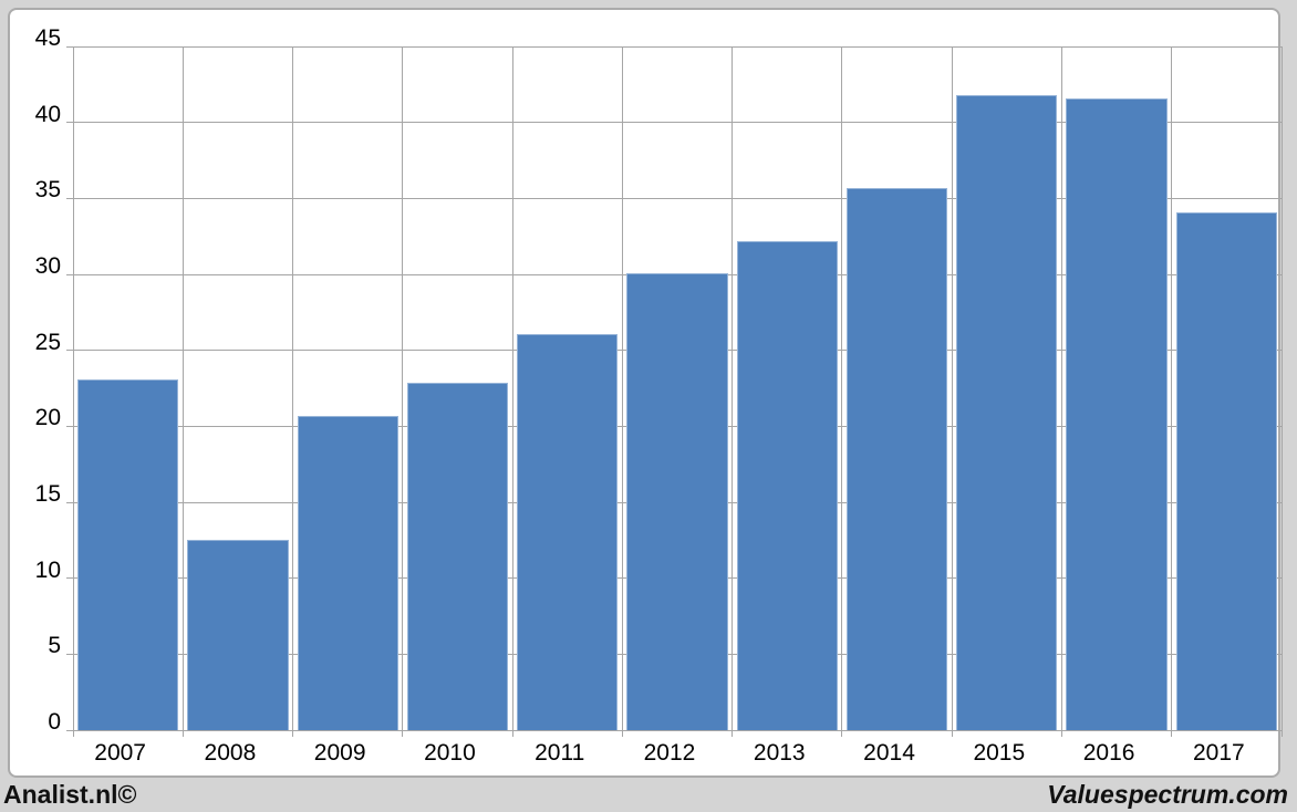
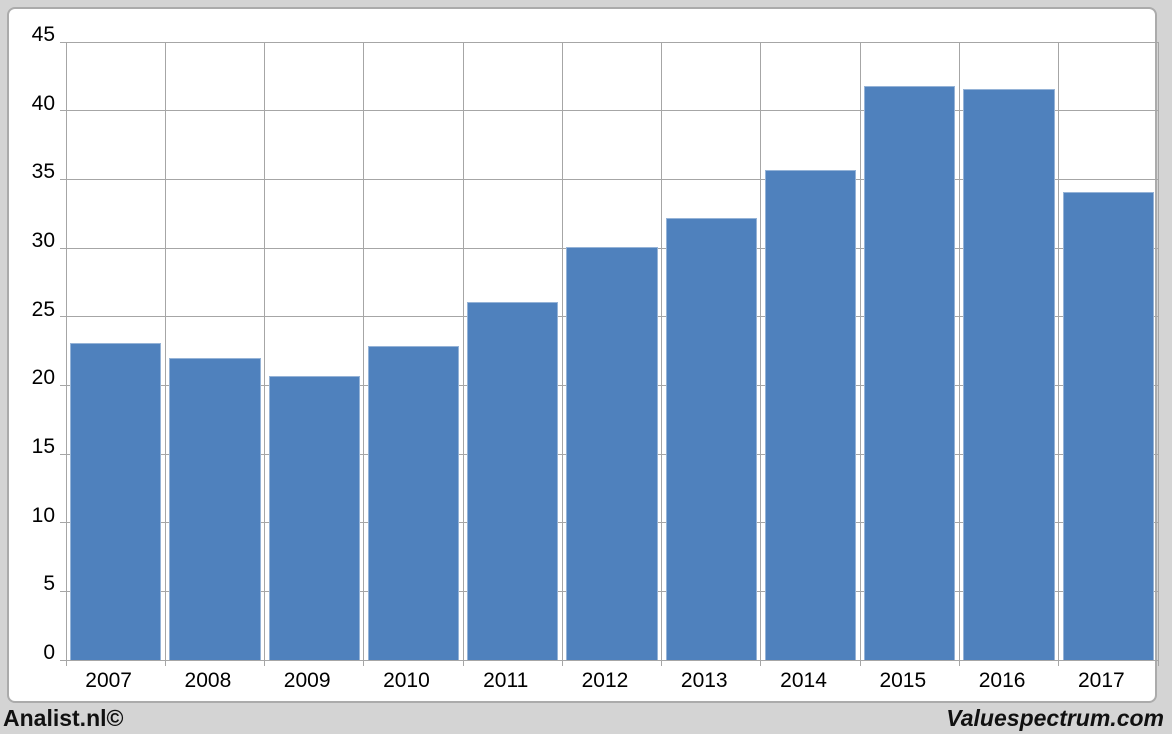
2008: 12.5 -> 22.0
